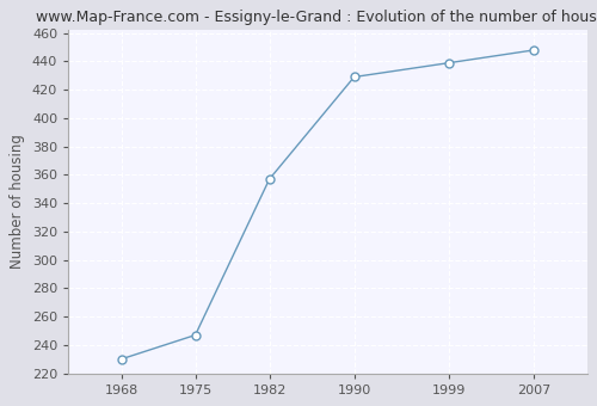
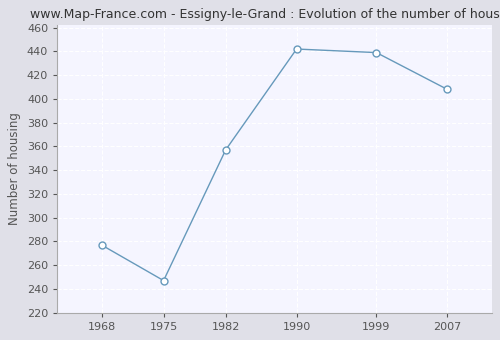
1968: 230 -> 277
1990: 429 -> 442
2007: 448 -> 408
